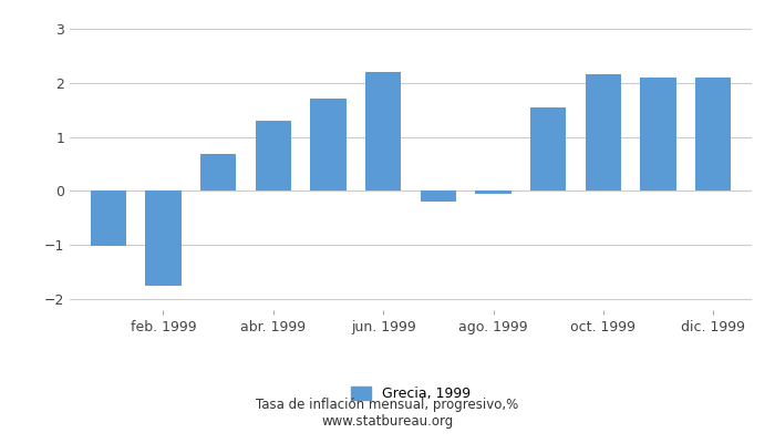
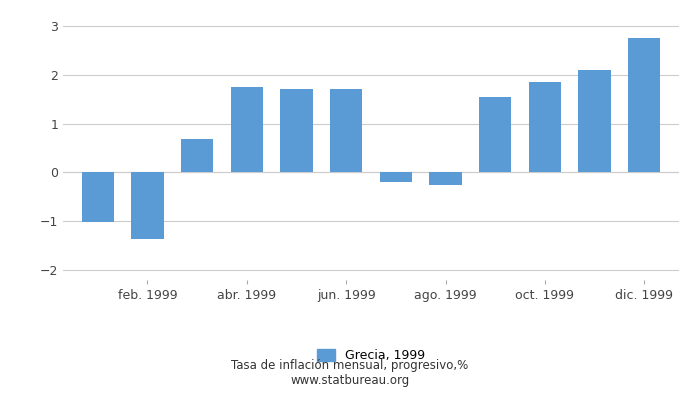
feb. 1999: -1.75 -> -1.37
abr. 1999: 1.30 -> 1.75
jun. 1999: 2.20 -> 1.70
ago. 1999: -0.05 -> -0.25
oct. 1999: 2.15 -> 1.85
dic. 1999: 2.10 -> 2.75
